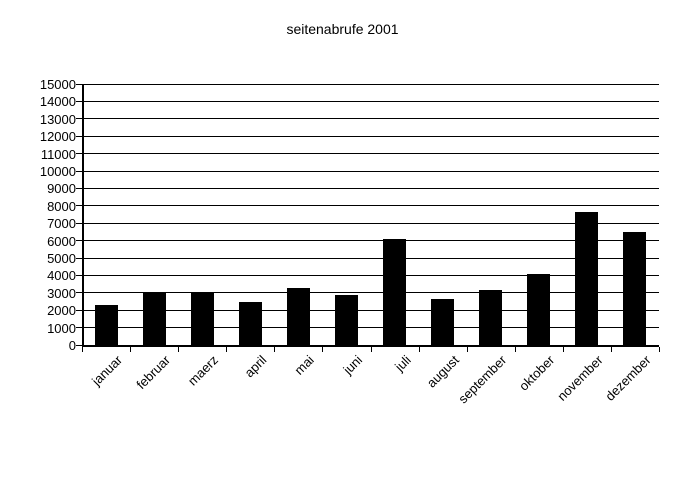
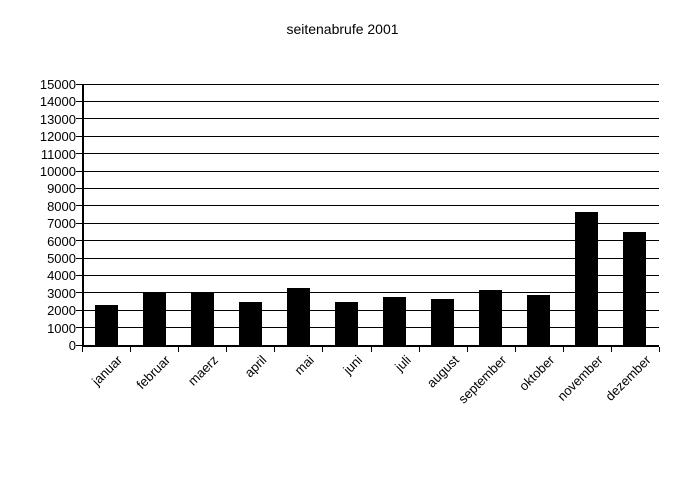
juni: 2900 -> 2400
juli: 6100 -> 2800
oktober: 4100 -> 2900
